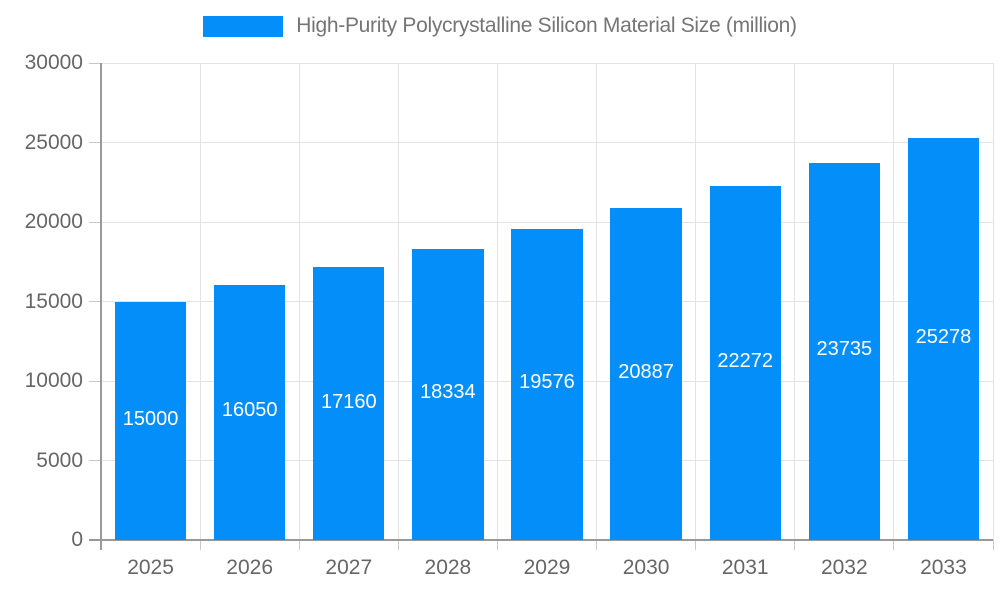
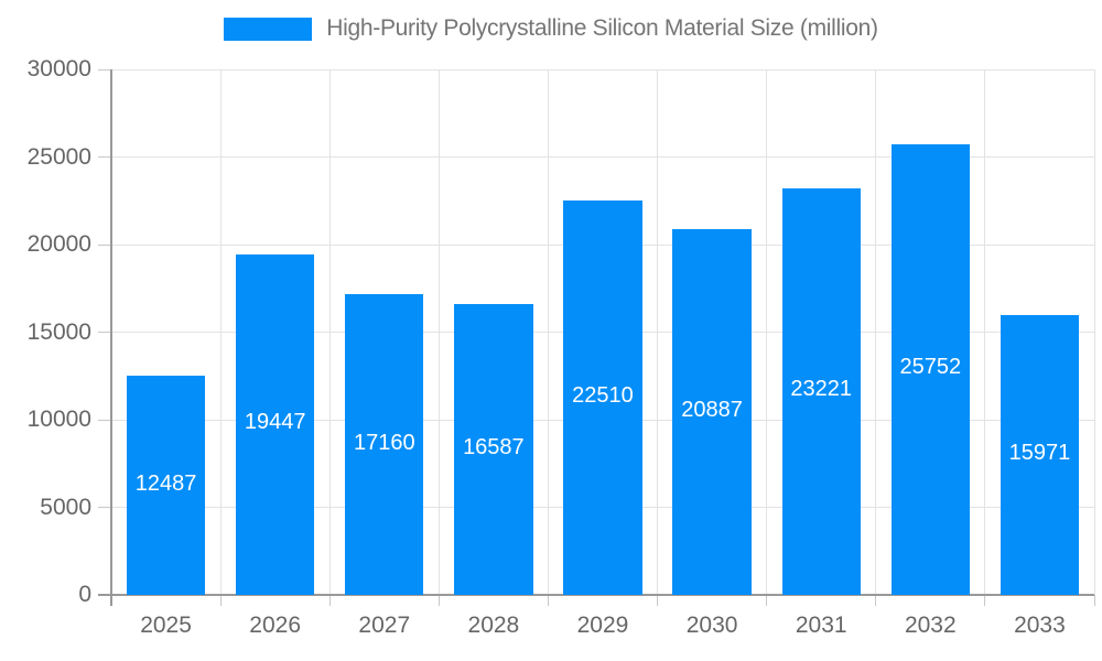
2025: 15000 -> 12487
2026: 16050 -> 19447
2028: 18334 -> 16587
2029: 19576 -> 22510
2031: 22272 -> 23221
2032: 23735 -> 25752
2033: 25278 -> 15971
